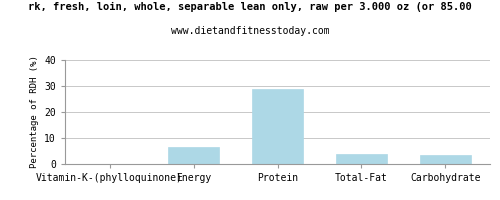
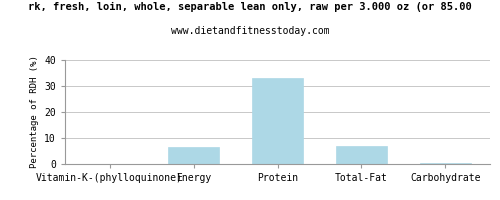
Protein: 29.0 -> 33.0
Total-Fat: 4.0 -> 7.0
Carbohydrate: 3.5 -> 0.5
